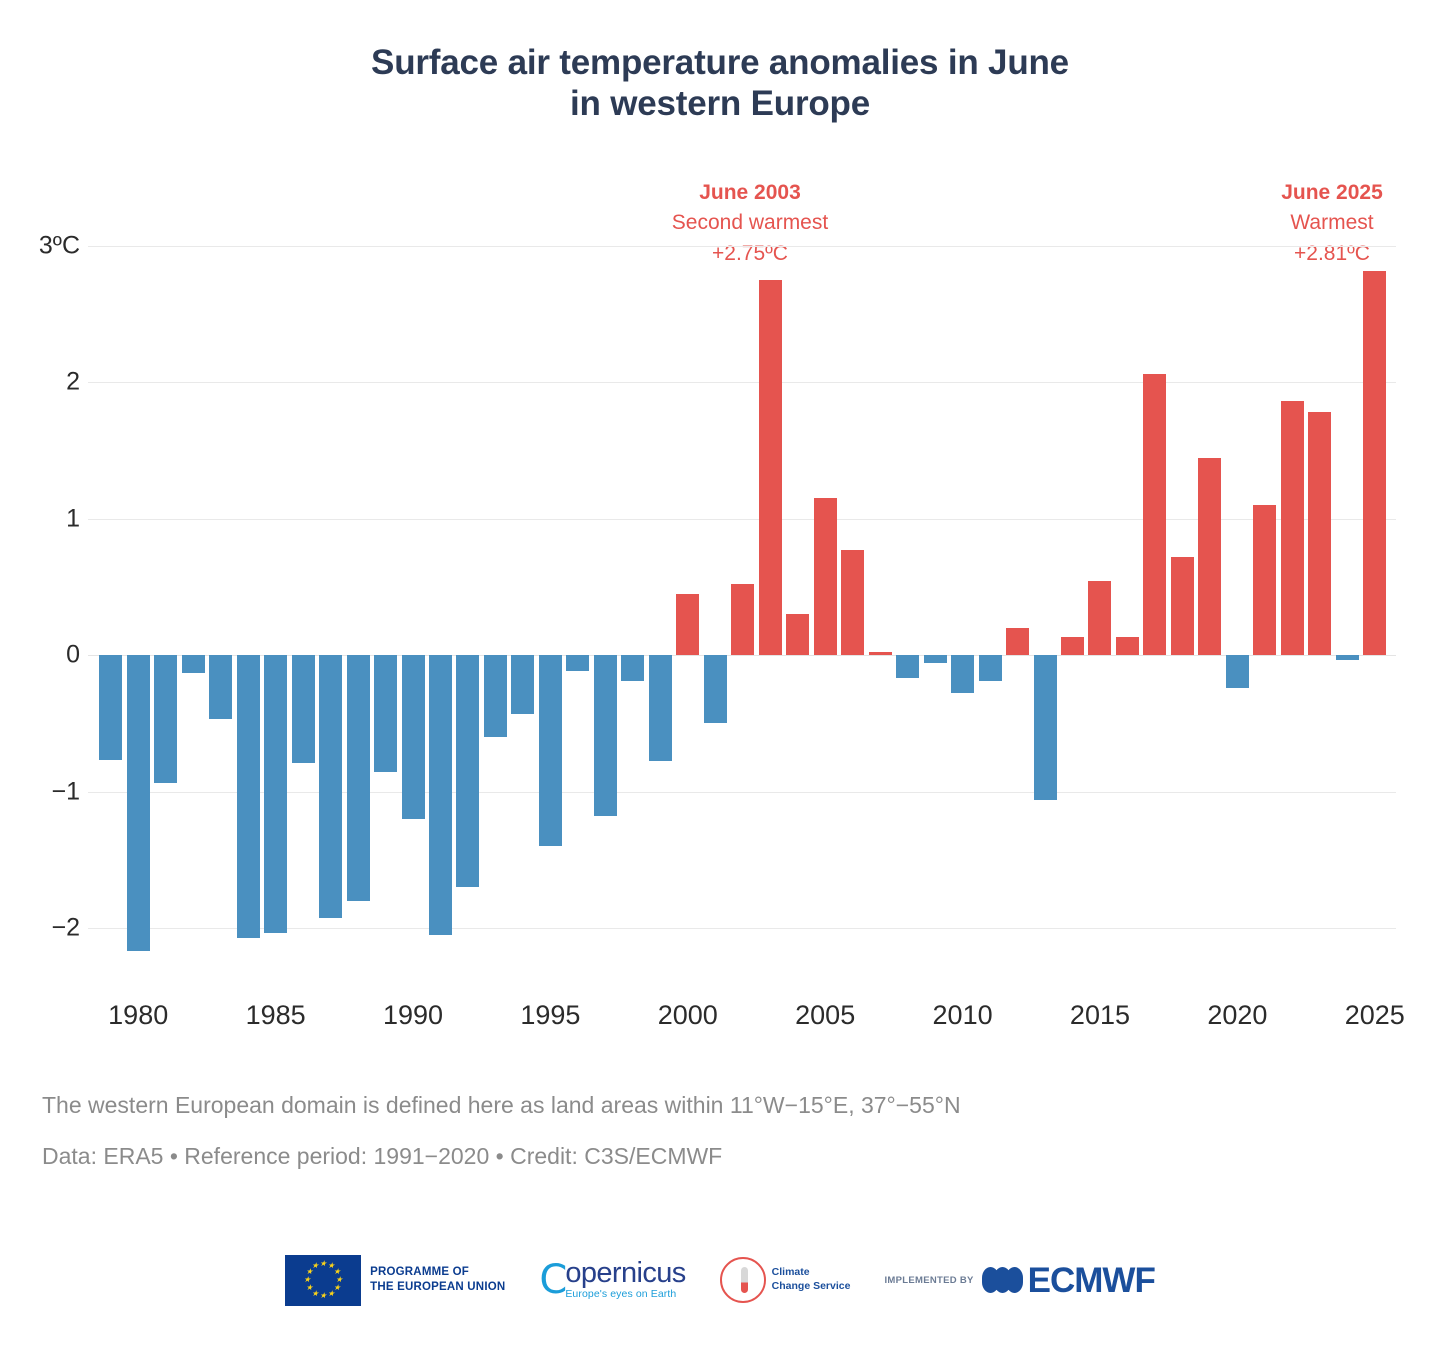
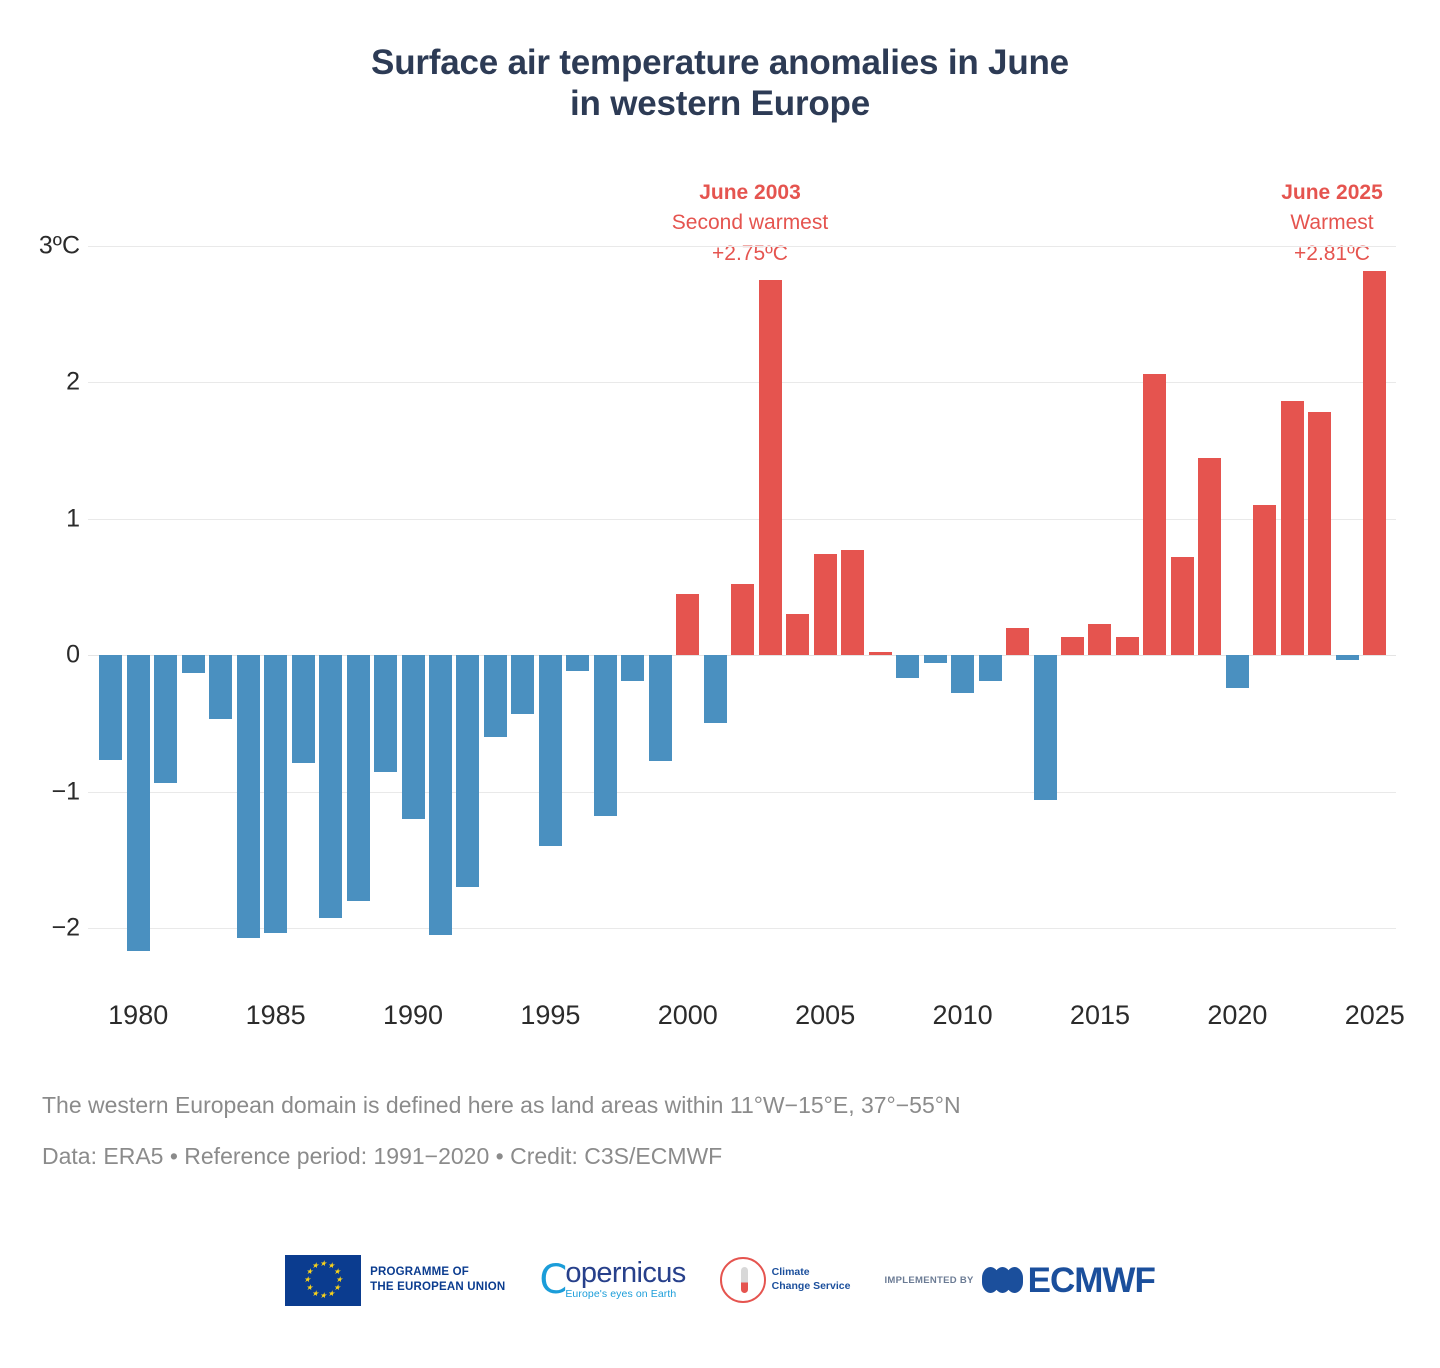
2005: 1.15 -> 0.74
2015: 0.54 -> 0.23
